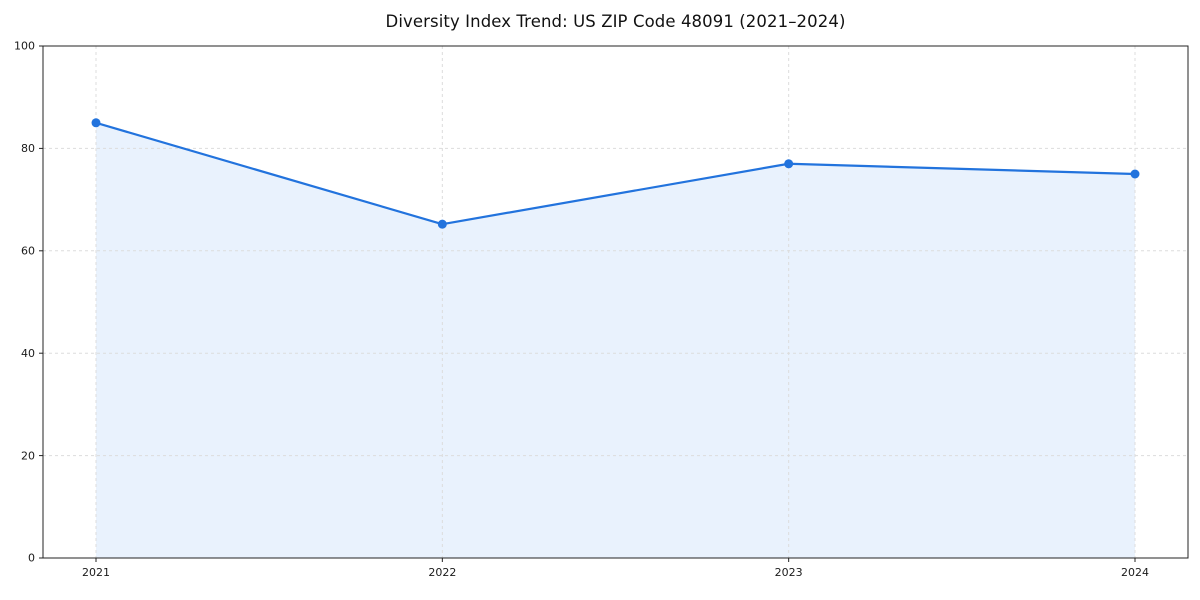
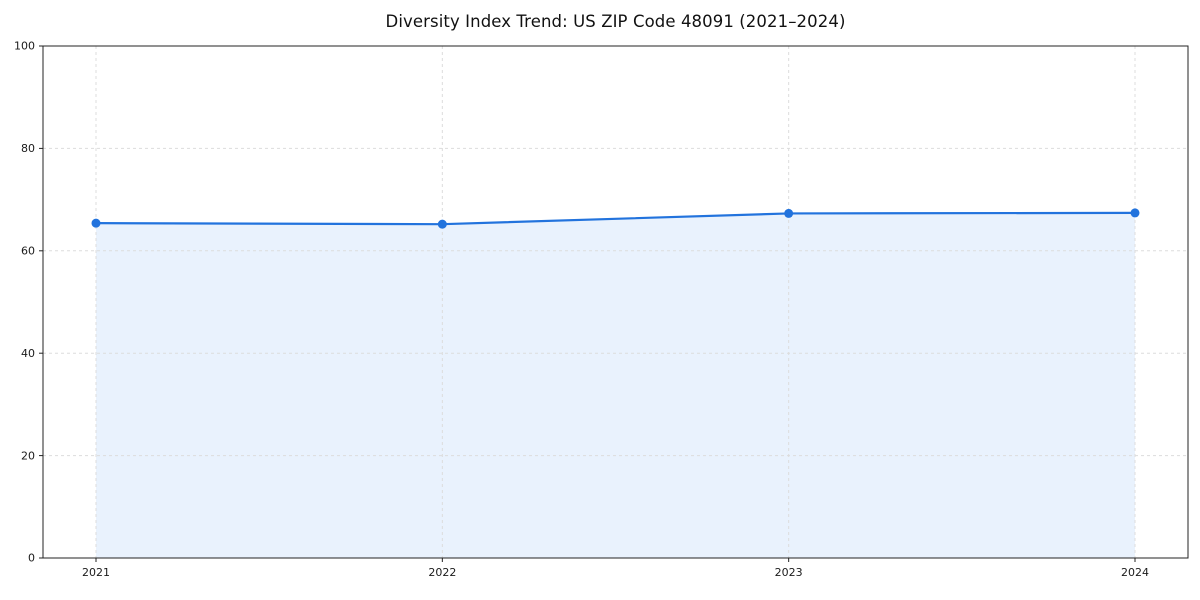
2021: 85 -> 65
2023: 77 -> 67
2024: 75 -> 67
